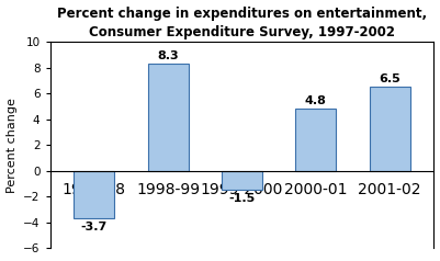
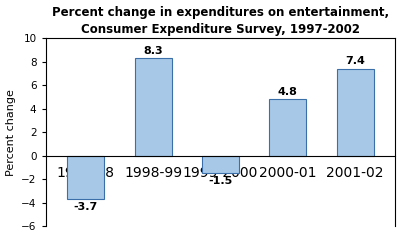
2001-02: 6.5 -> 7.4
